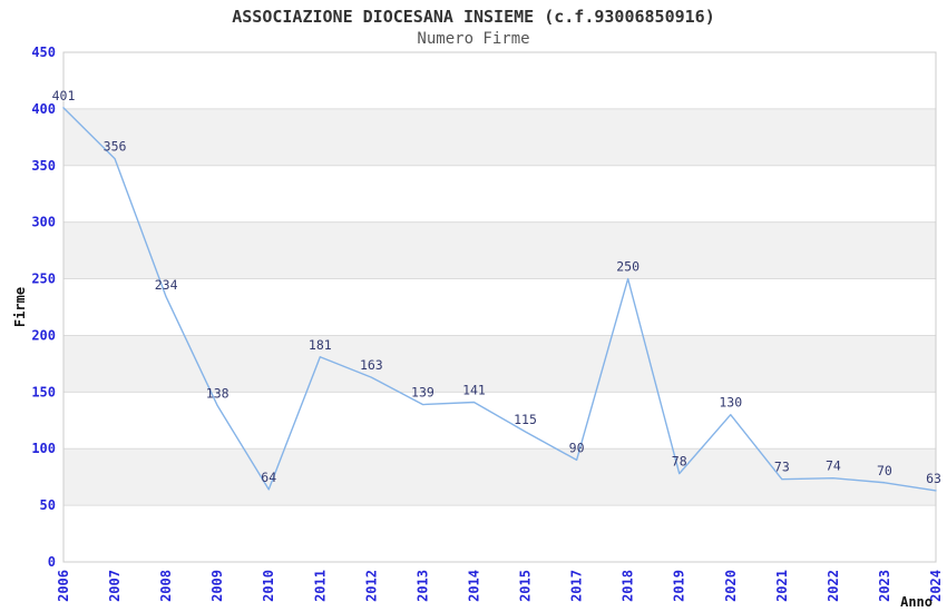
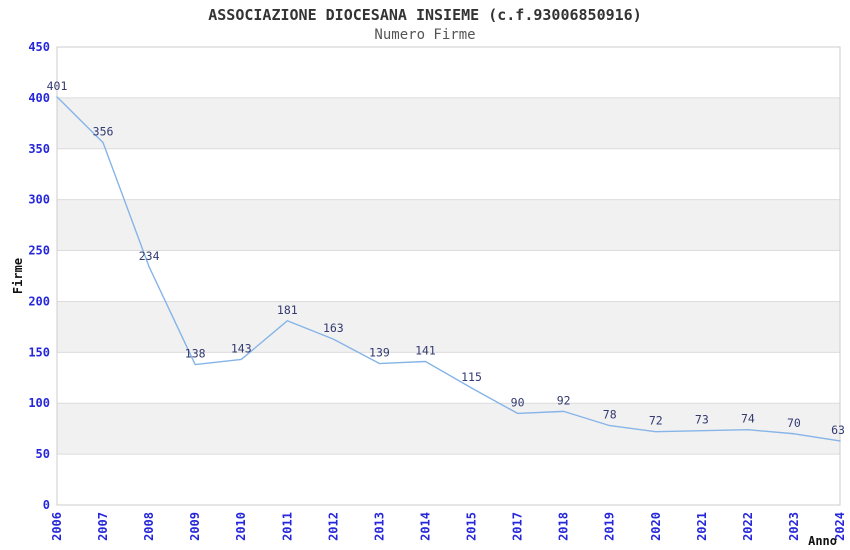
2010: 64 -> 143
2018: 250 -> 92
2020: 130 -> 72
